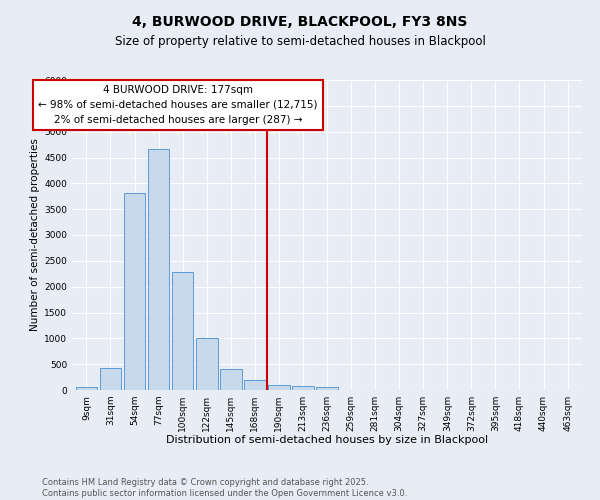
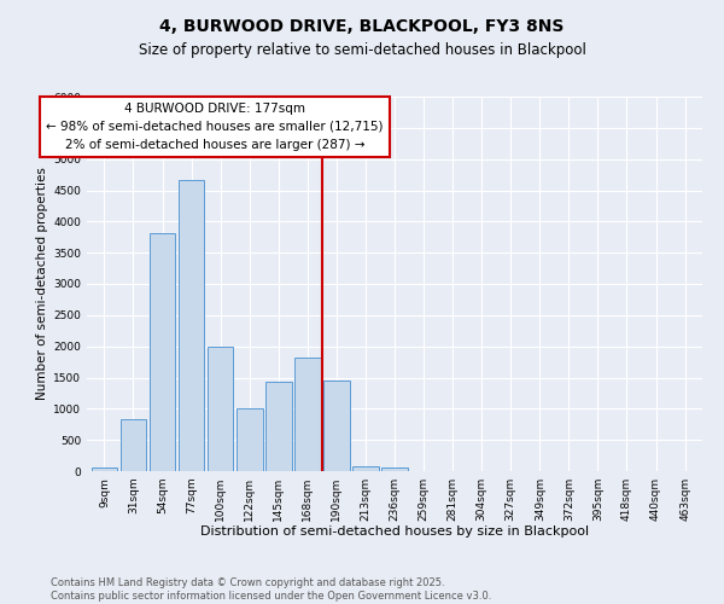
31sqm: 430 -> 840
100sqm: 2290 -> 2000
145sqm: 400 -> 1440
168sqm: 200 -> 1820
190sqm: 100 -> 1460
